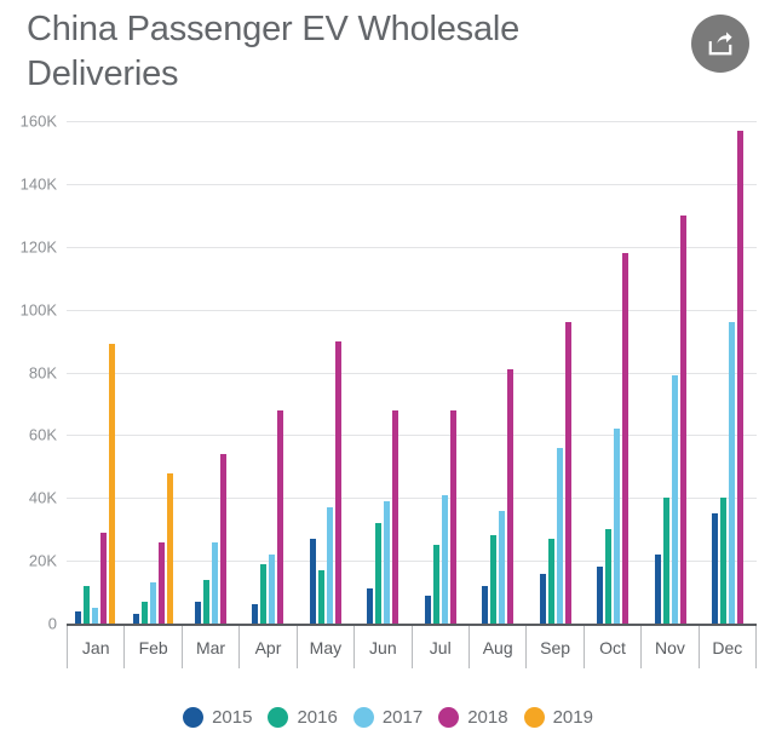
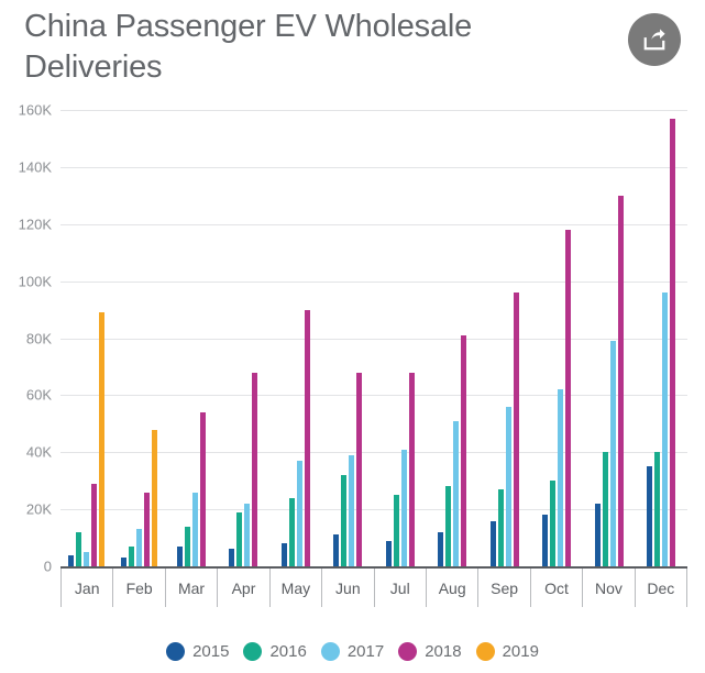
2015/May: 27K -> 8K
2016/May: 17K -> 24K
2017/Aug: 36K -> 51K
